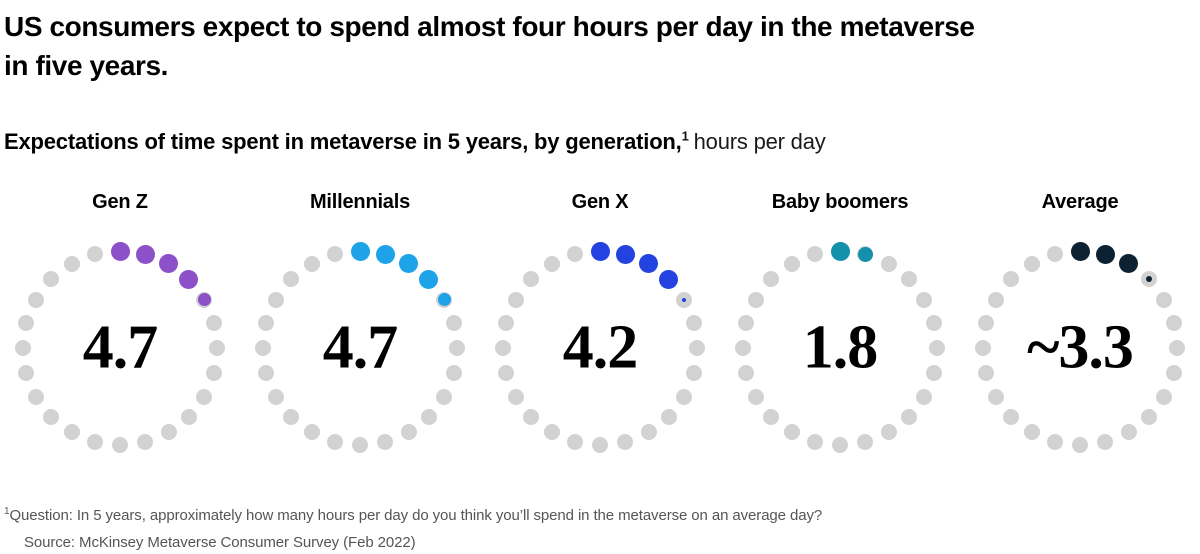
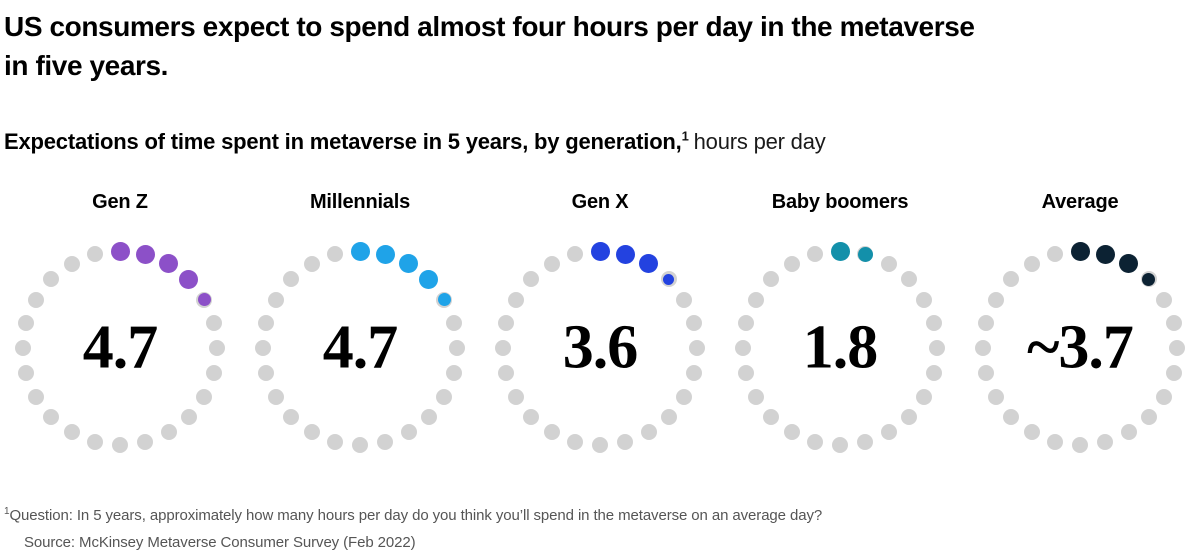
Gen X: 4.2 -> 3.6
Average: 3.3 -> 3.7
